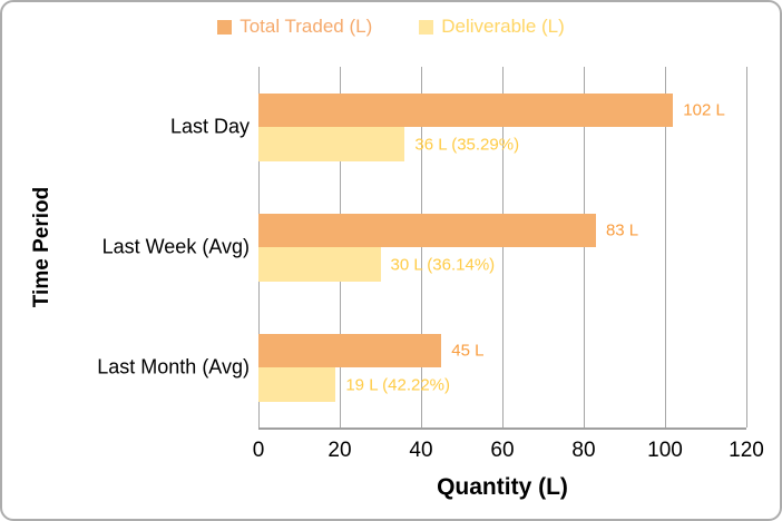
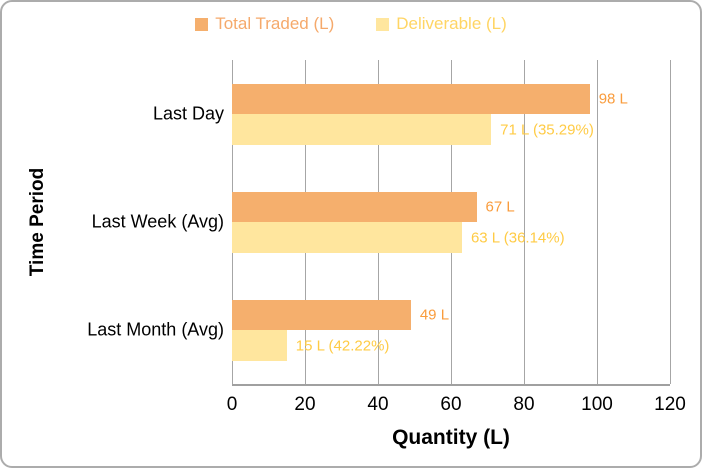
Total Traded (L)/Last Day: 102 -> 98
Deliverable (L)/Last Day: 36 -> 71
Total Traded (L)/Last Week (Avg): 83 -> 67
Deliverable (L)/Last Week (Avg): 30 -> 63
Total Traded (L)/Last Month (Avg): 45 -> 49
Deliverable (L)/Last Month (Avg): 19 -> 15
